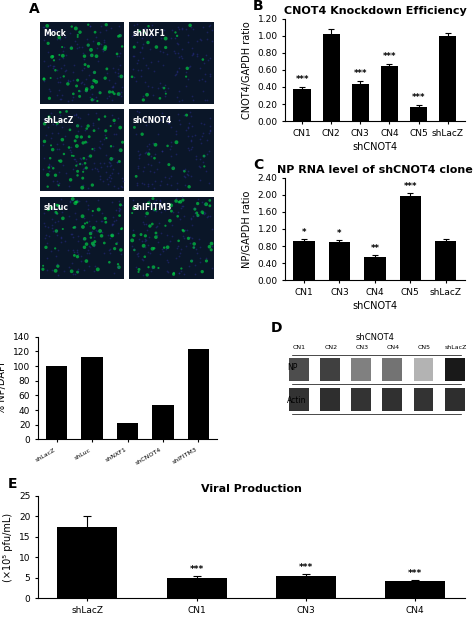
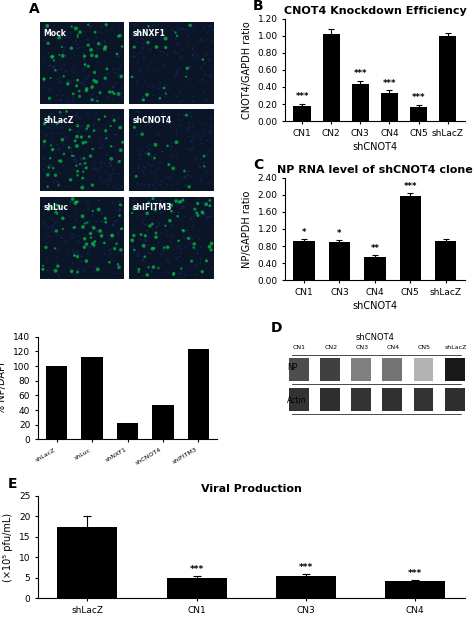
CNOT4 Knockdown Efficiency/CN1: 0.38 -> 0.18
CNOT4 Knockdown Efficiency/CN4: 0.64 -> 0.33
